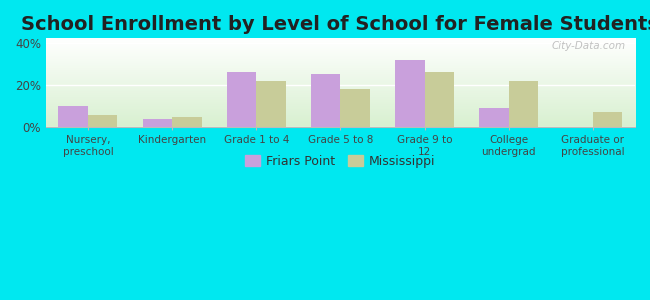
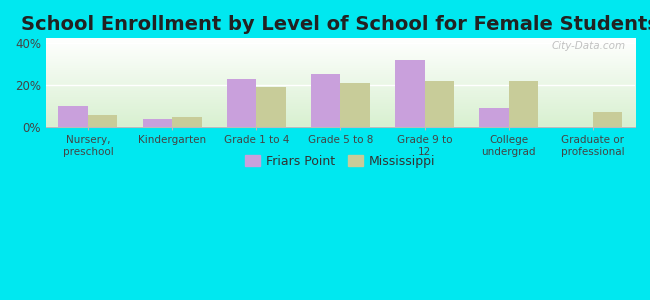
Friars Point/Grade 1 to 4: 26% -> 23%
Mississippi/Grade 1 to 4: 22% -> 19%
Mississippi/Grade 5 to 8: 18% -> 21%
Mississippi/Grade 9 to 12: 26% -> 22%
